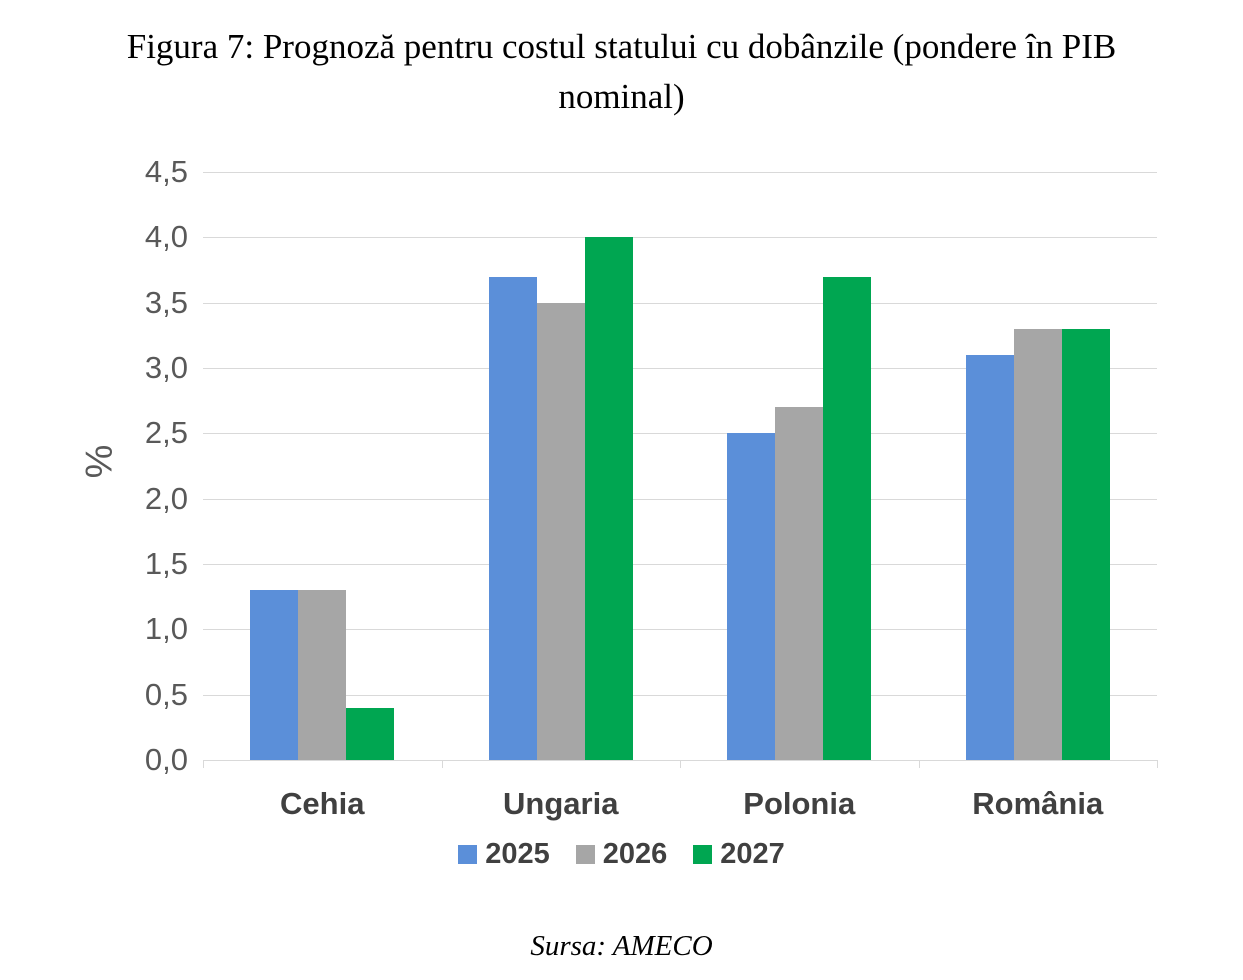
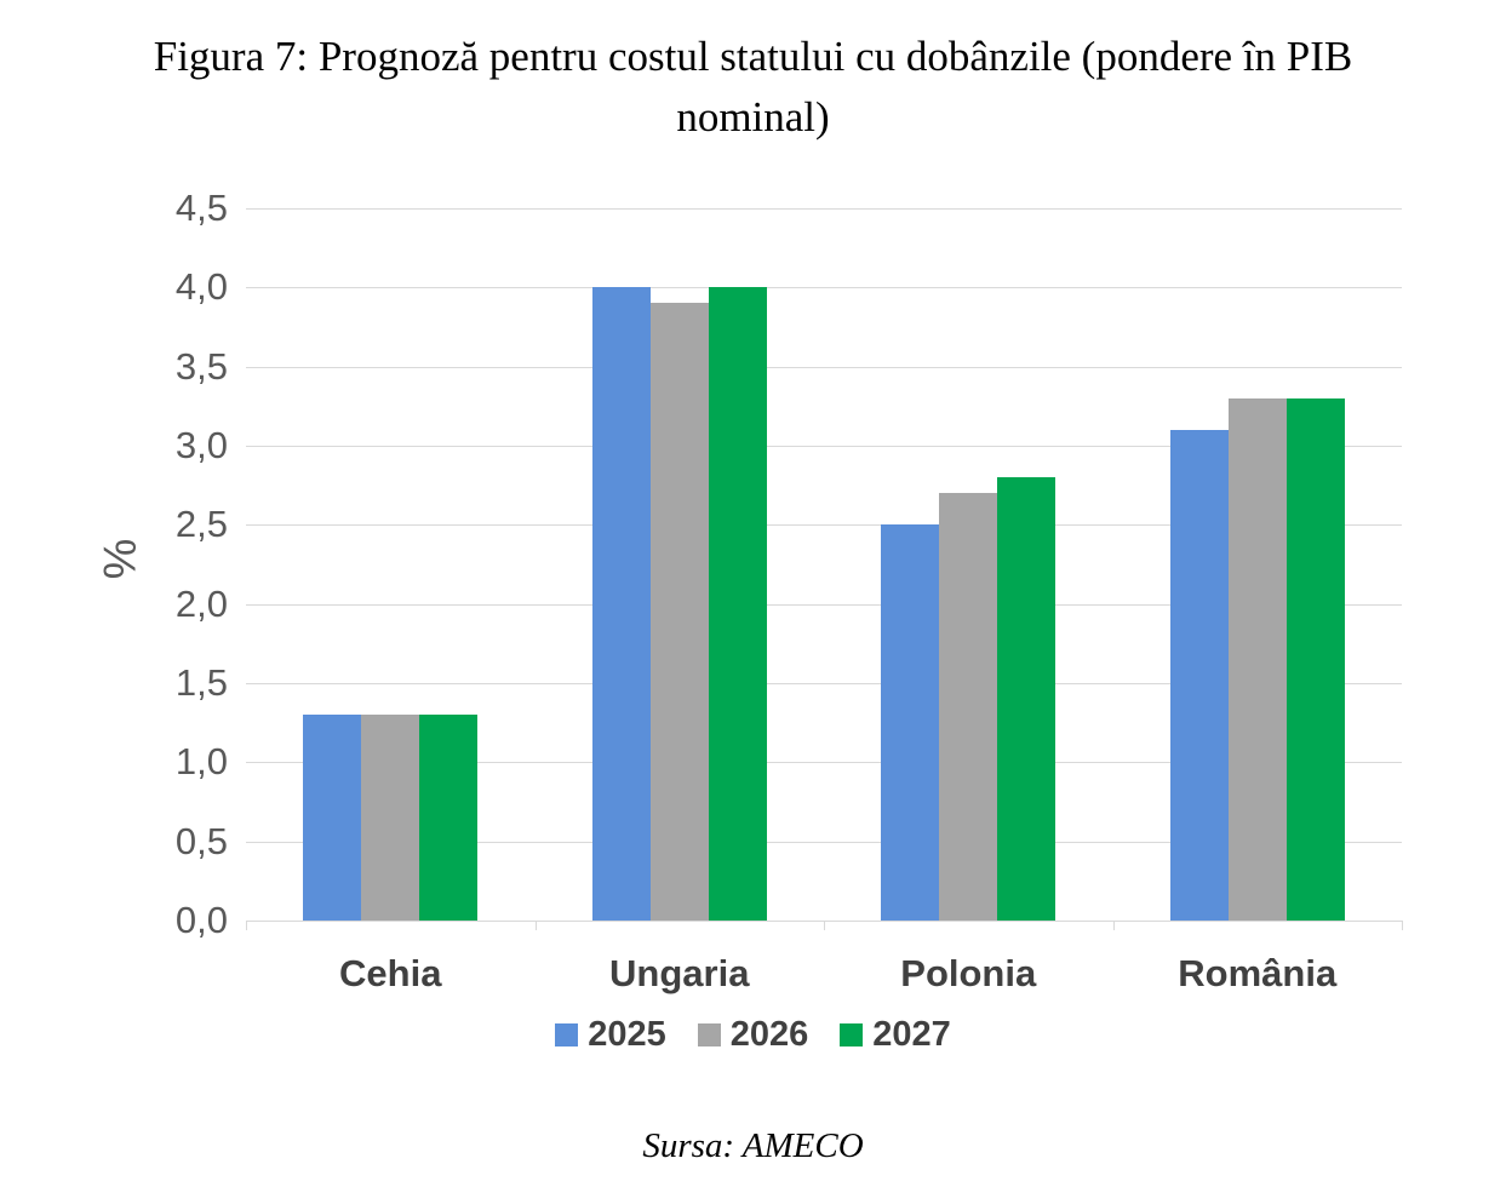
2027/Cehia: 0,4 -> 1,3
2025/Ungaria: 3,7 -> 4,0
2026/Ungaria: 3,5 -> 3,9
2027/Polonia: 3,7 -> 2,8
